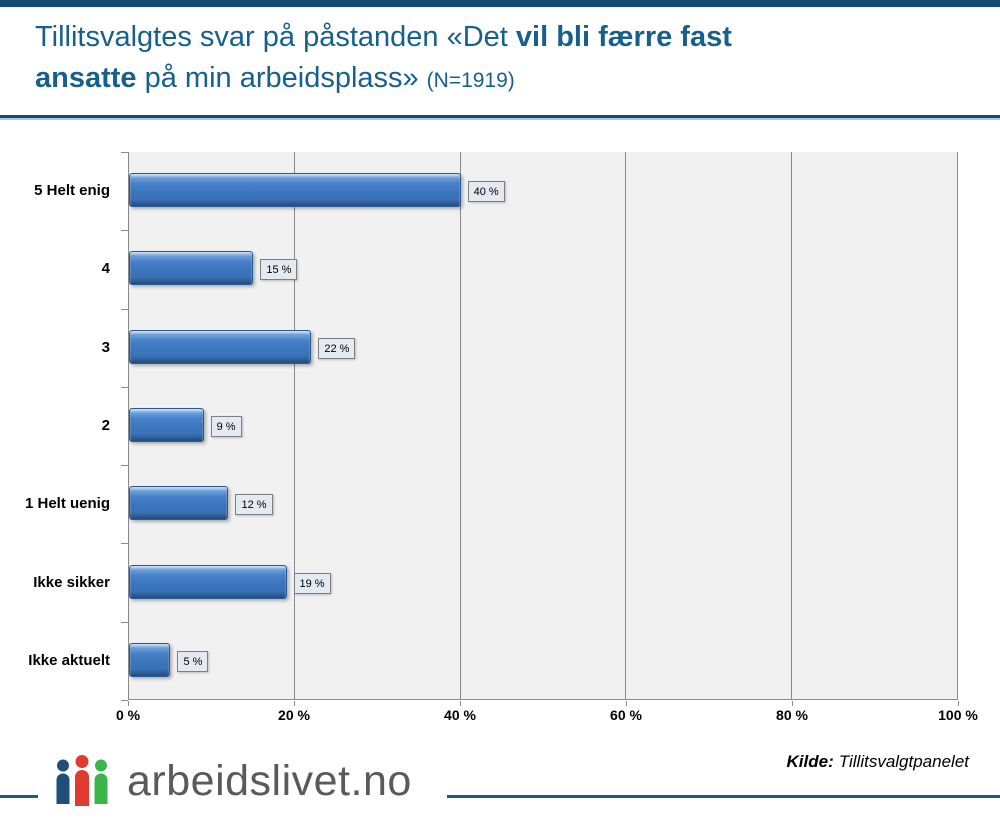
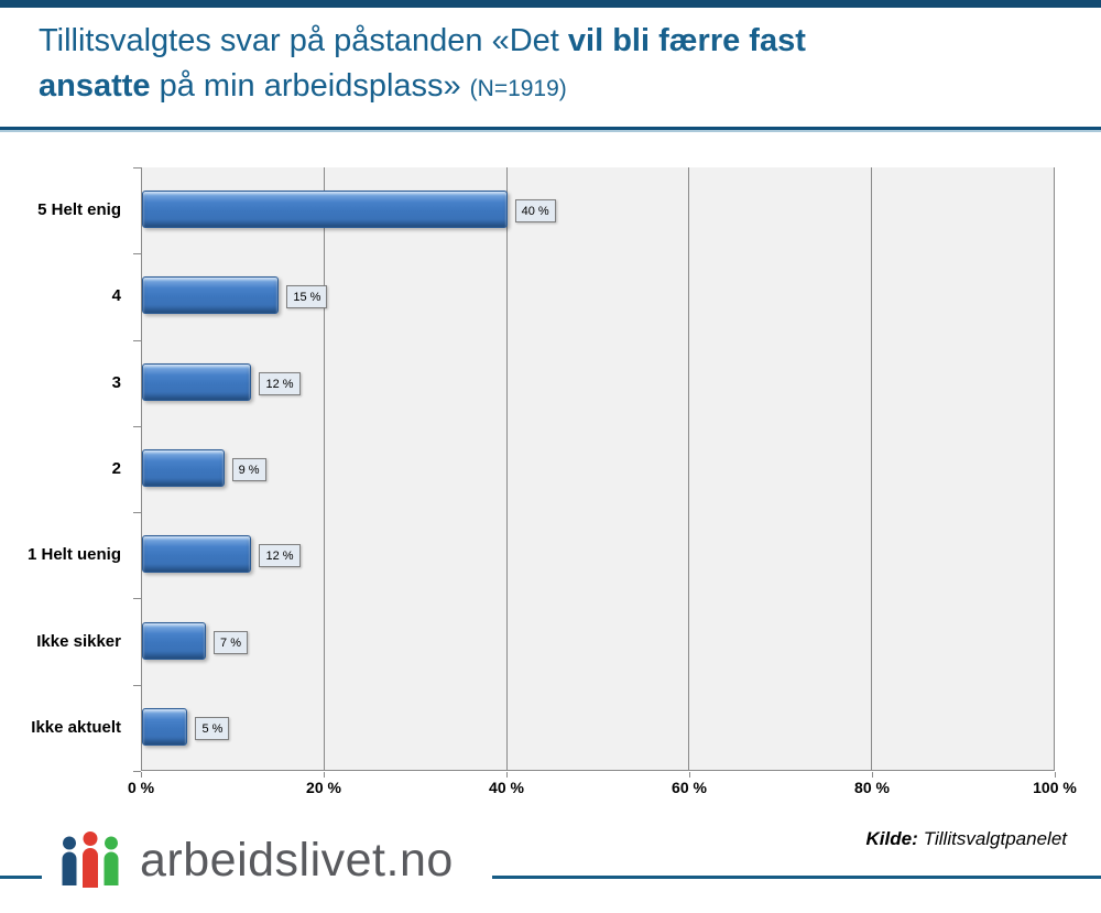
3: 22 -> 12
Ikke sikker: 19 -> 7
